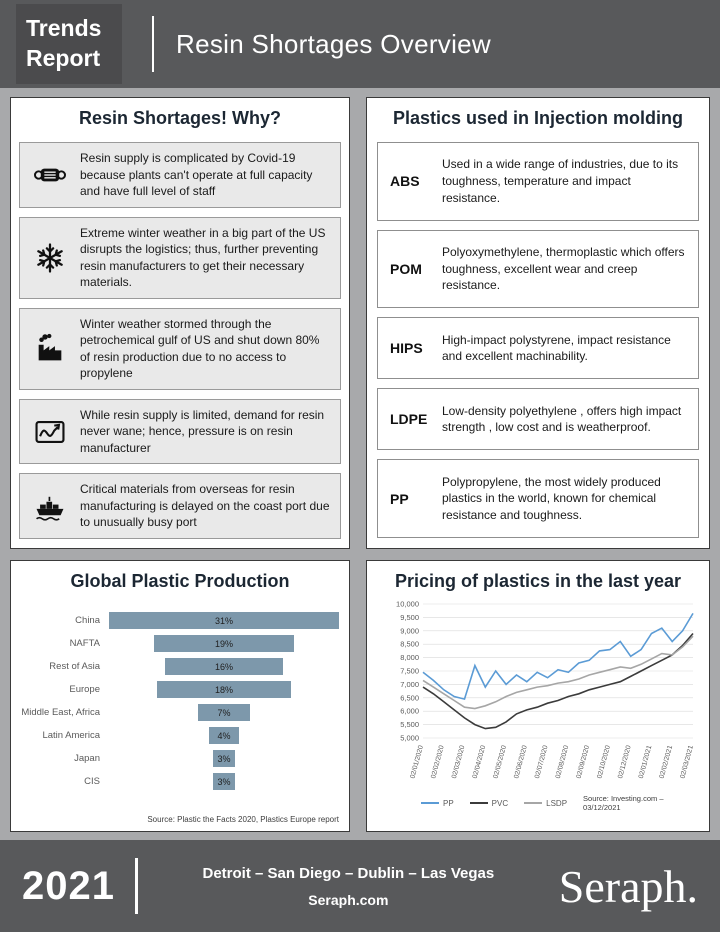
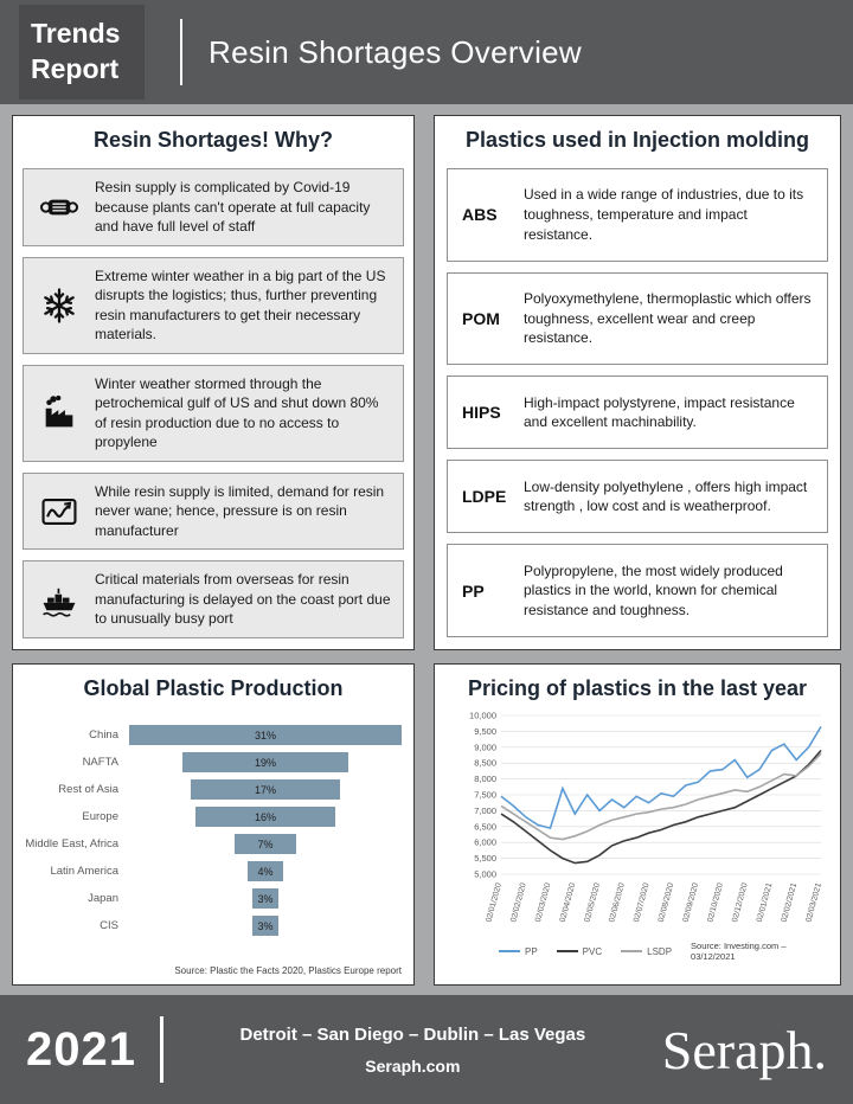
Global Plastic Production/Rest of Asia: 16% -> 17%
Global Plastic Production/Europe: 18% -> 16%
